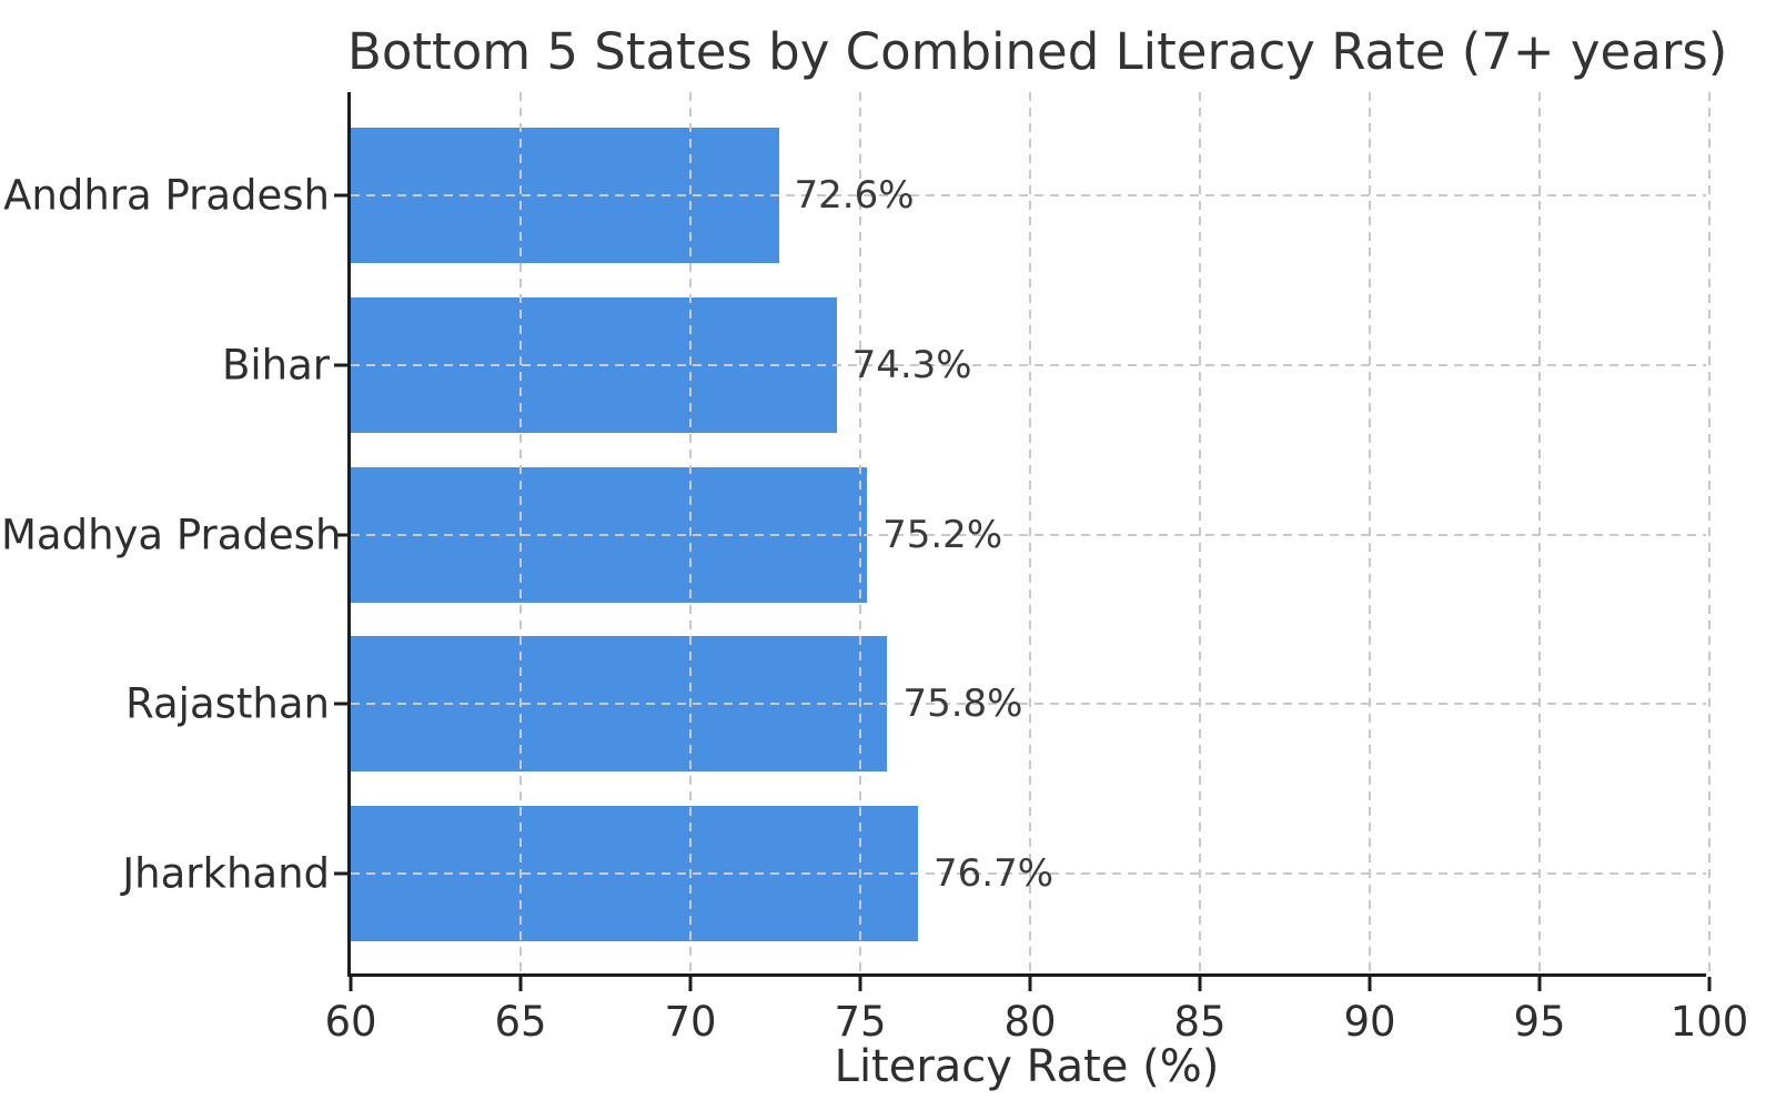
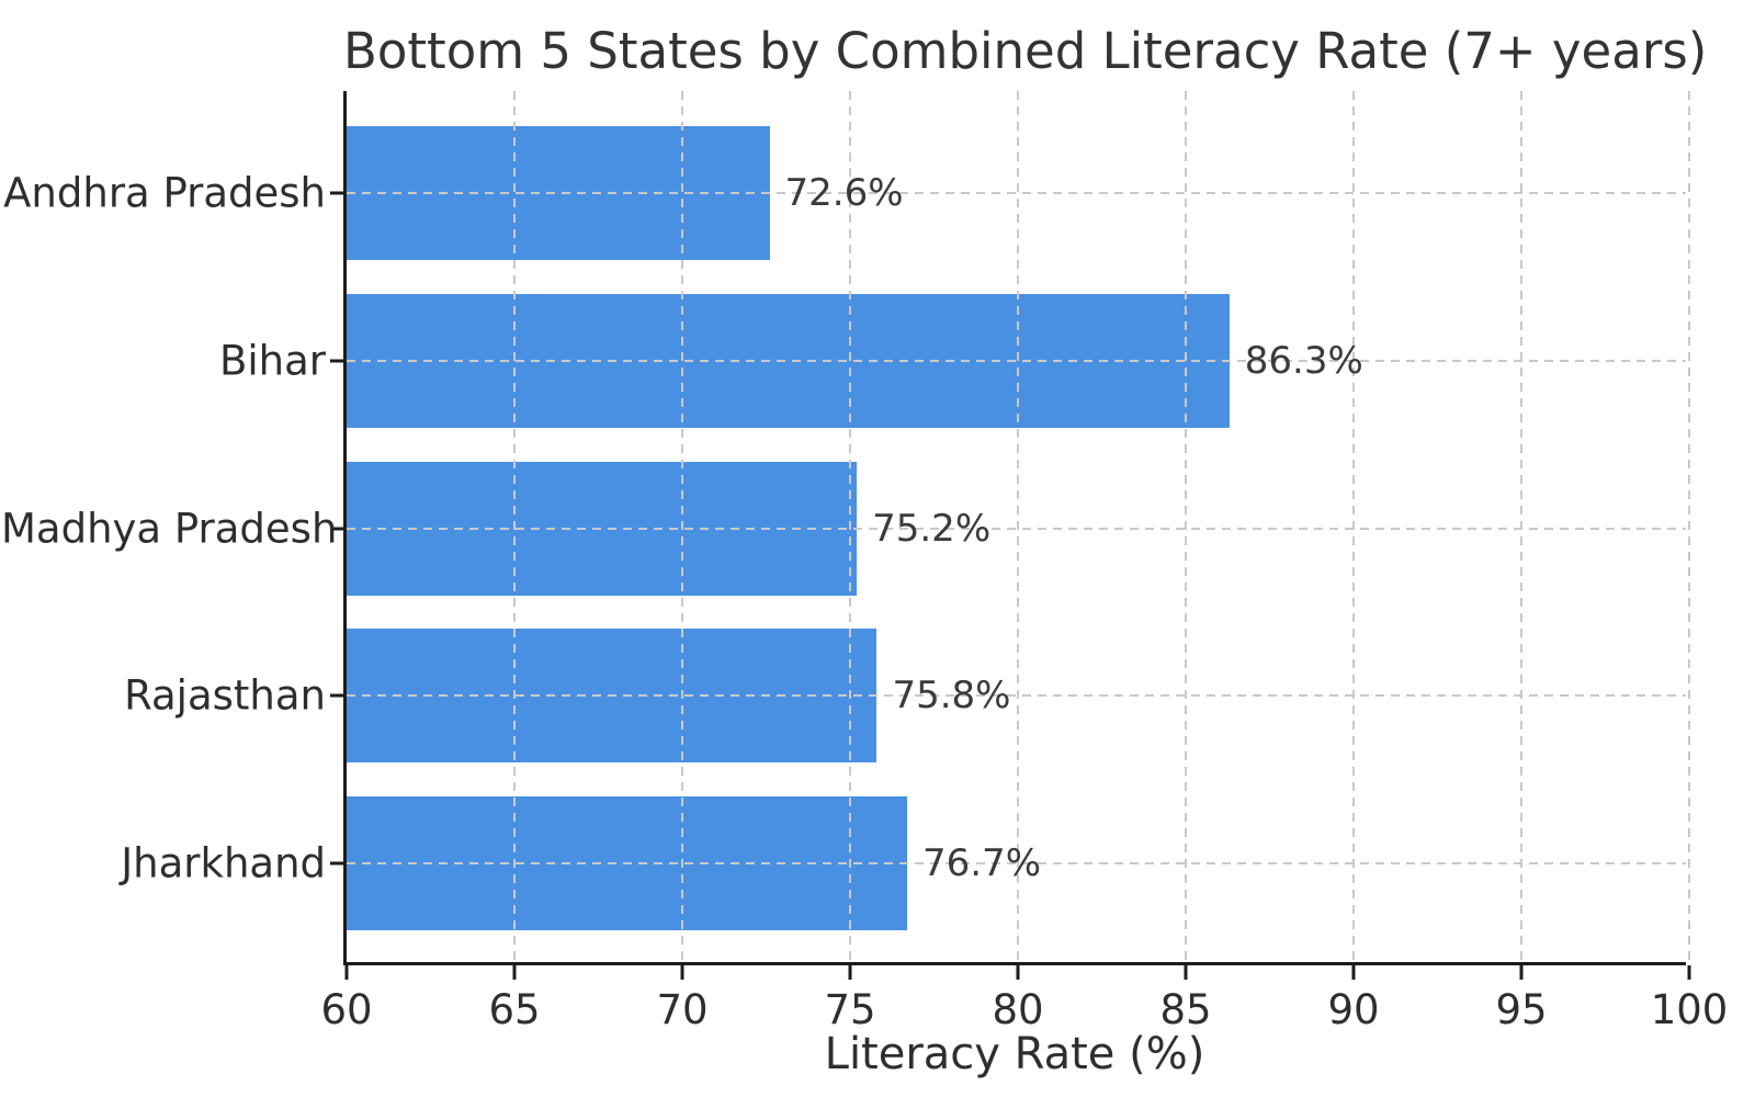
Bihar: 74.3% -> 86.3%
